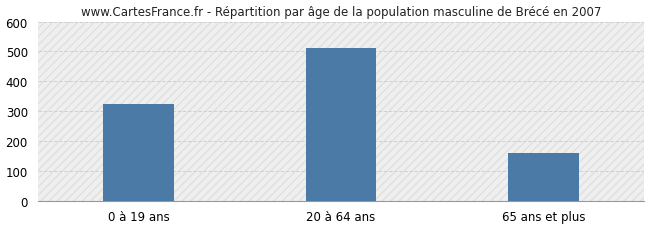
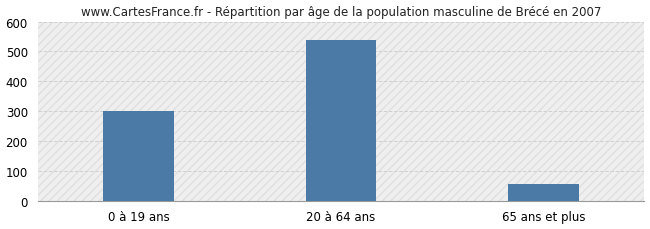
0 à 19 ans: 325 -> 300
20 à 64 ans: 510 -> 537
65 ans et plus: 160 -> 57
